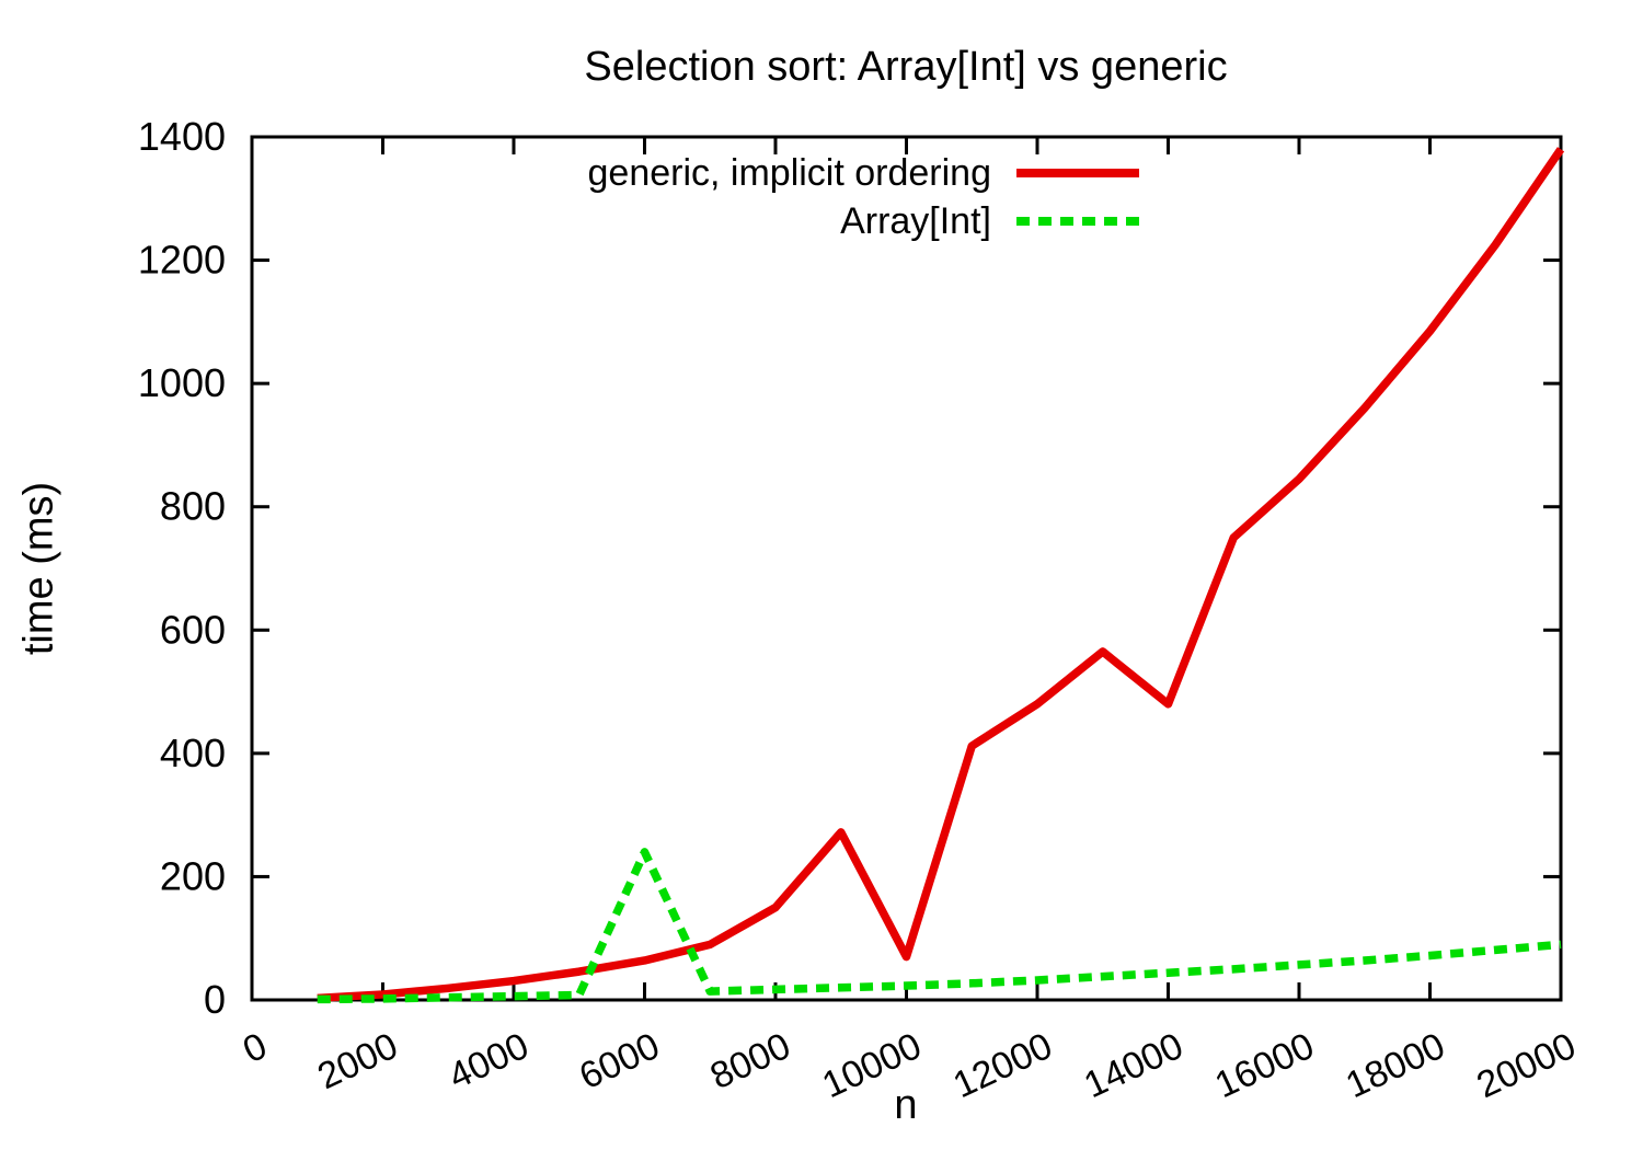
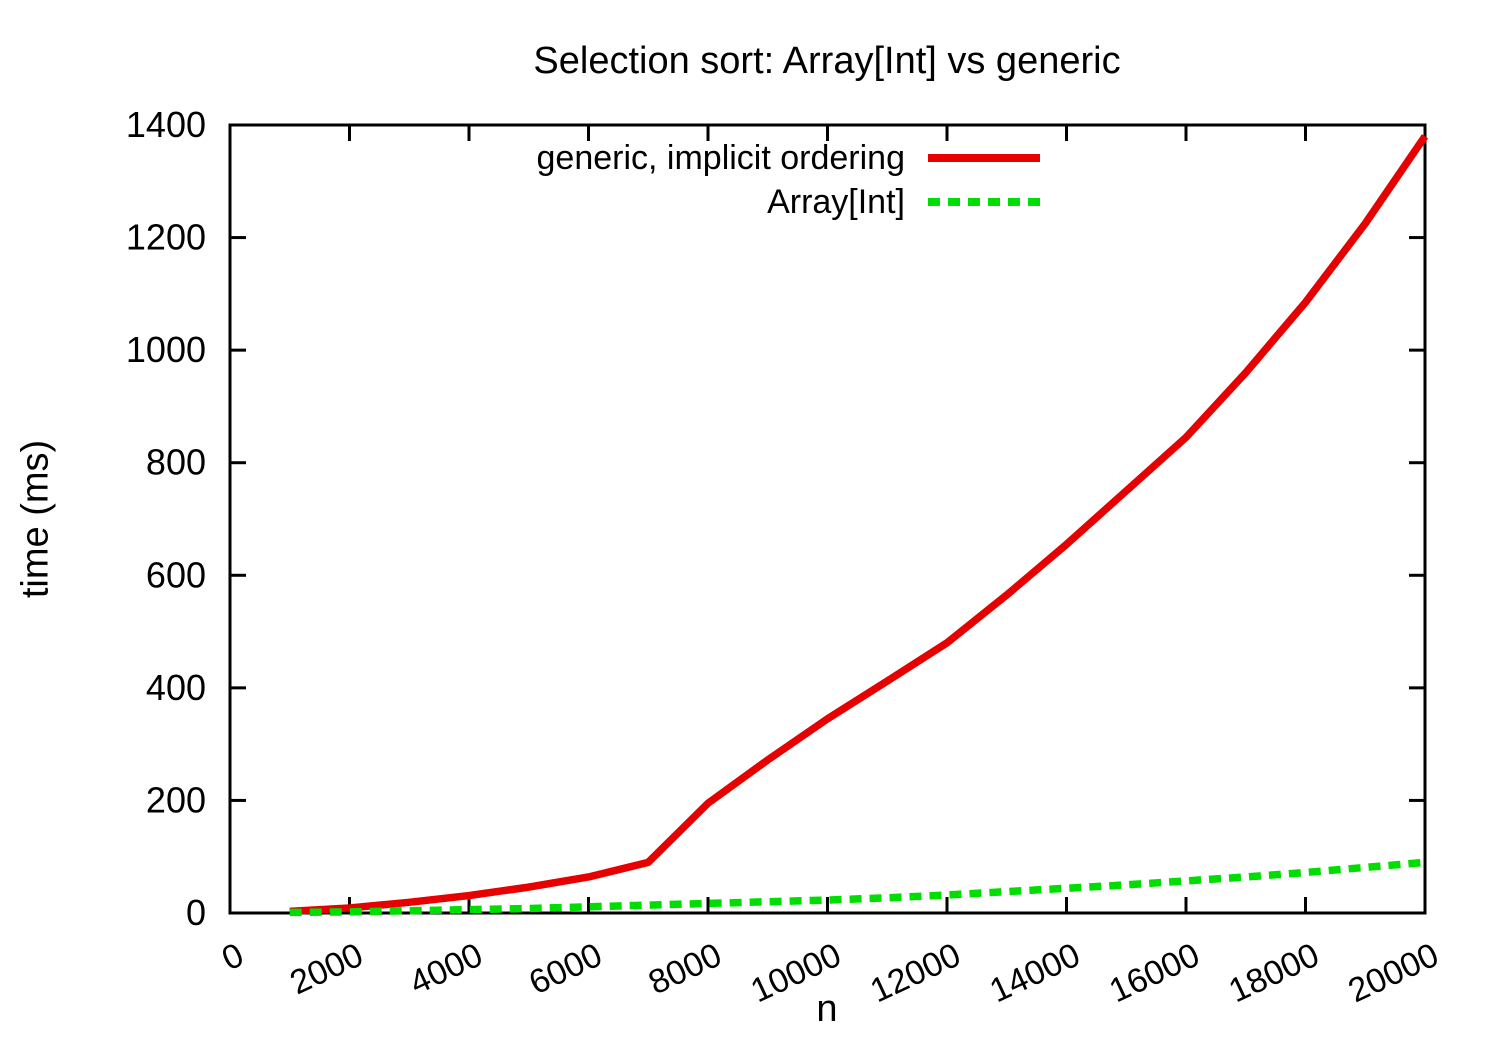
Array[Int]/6000: 240 -> 10
generic, implicit ordering/8000: 150 -> 200
generic, implicit ordering/10000: 70 -> 340
generic, implicit ordering/14000: 480 -> 660
